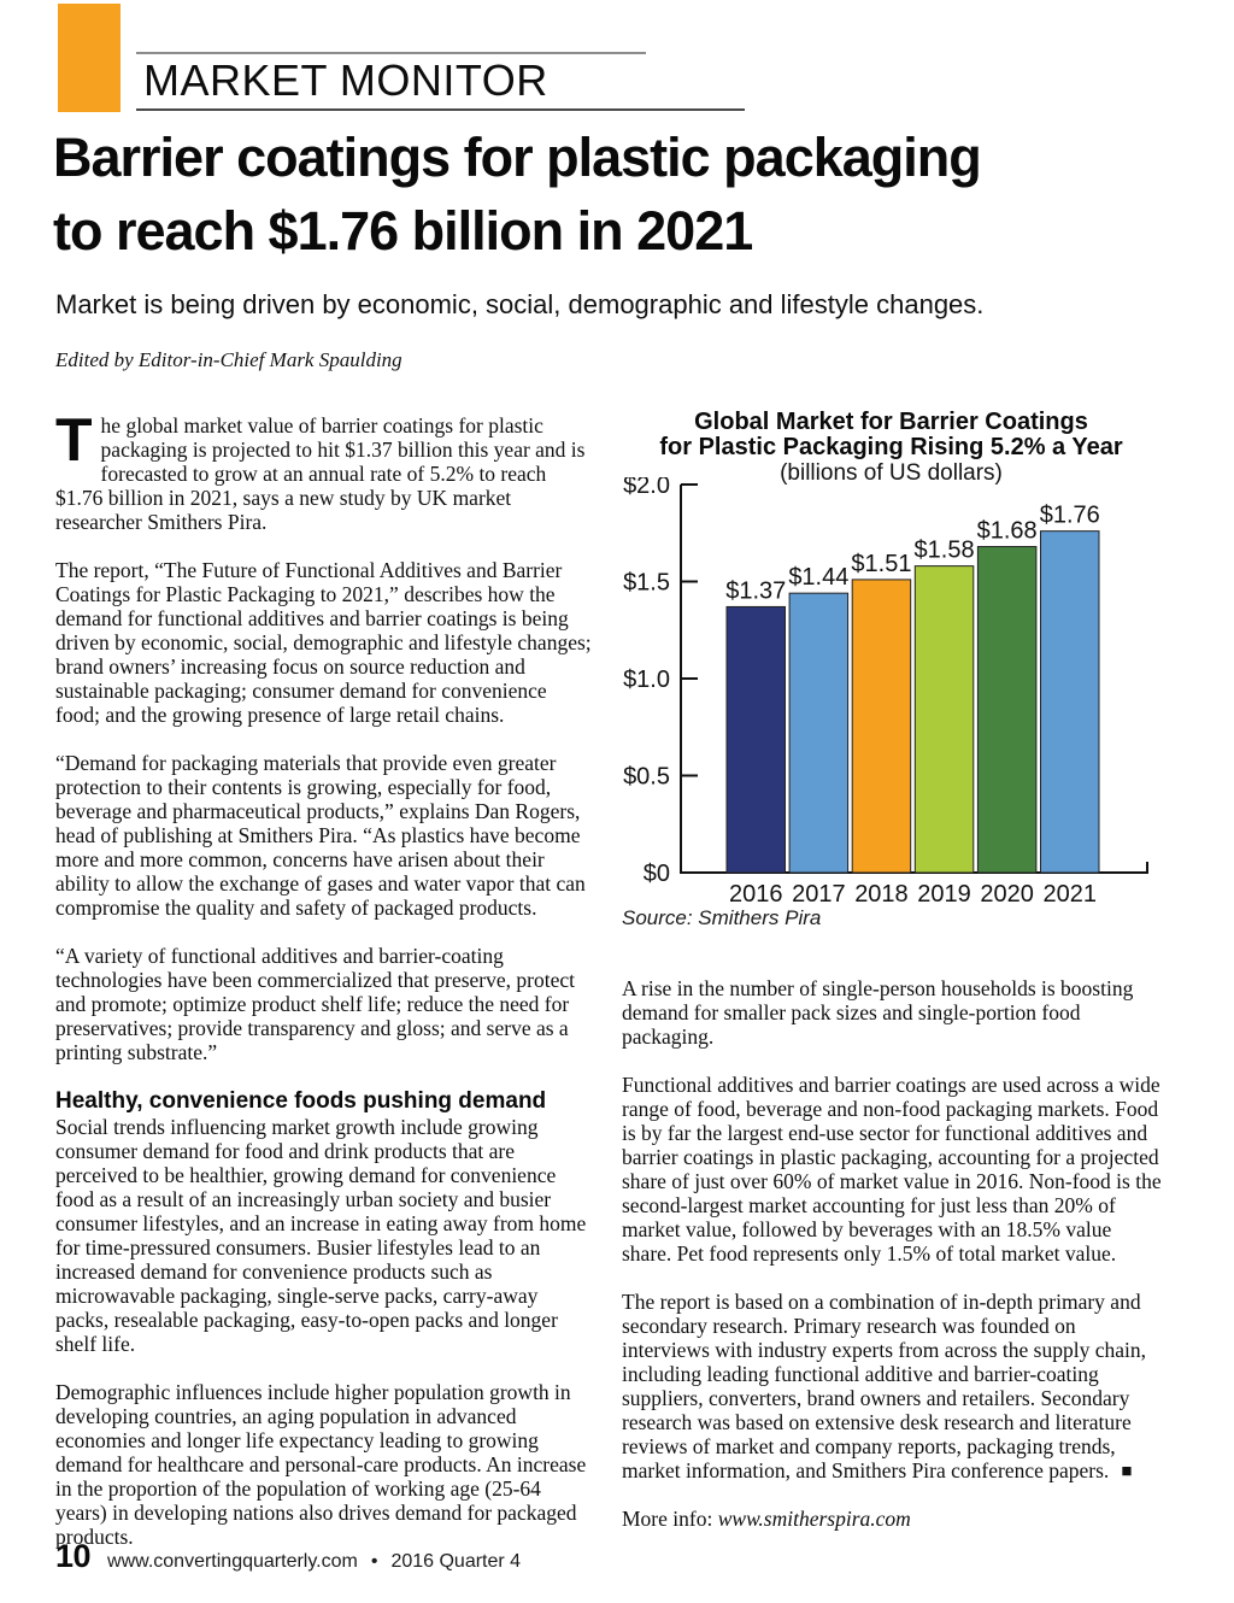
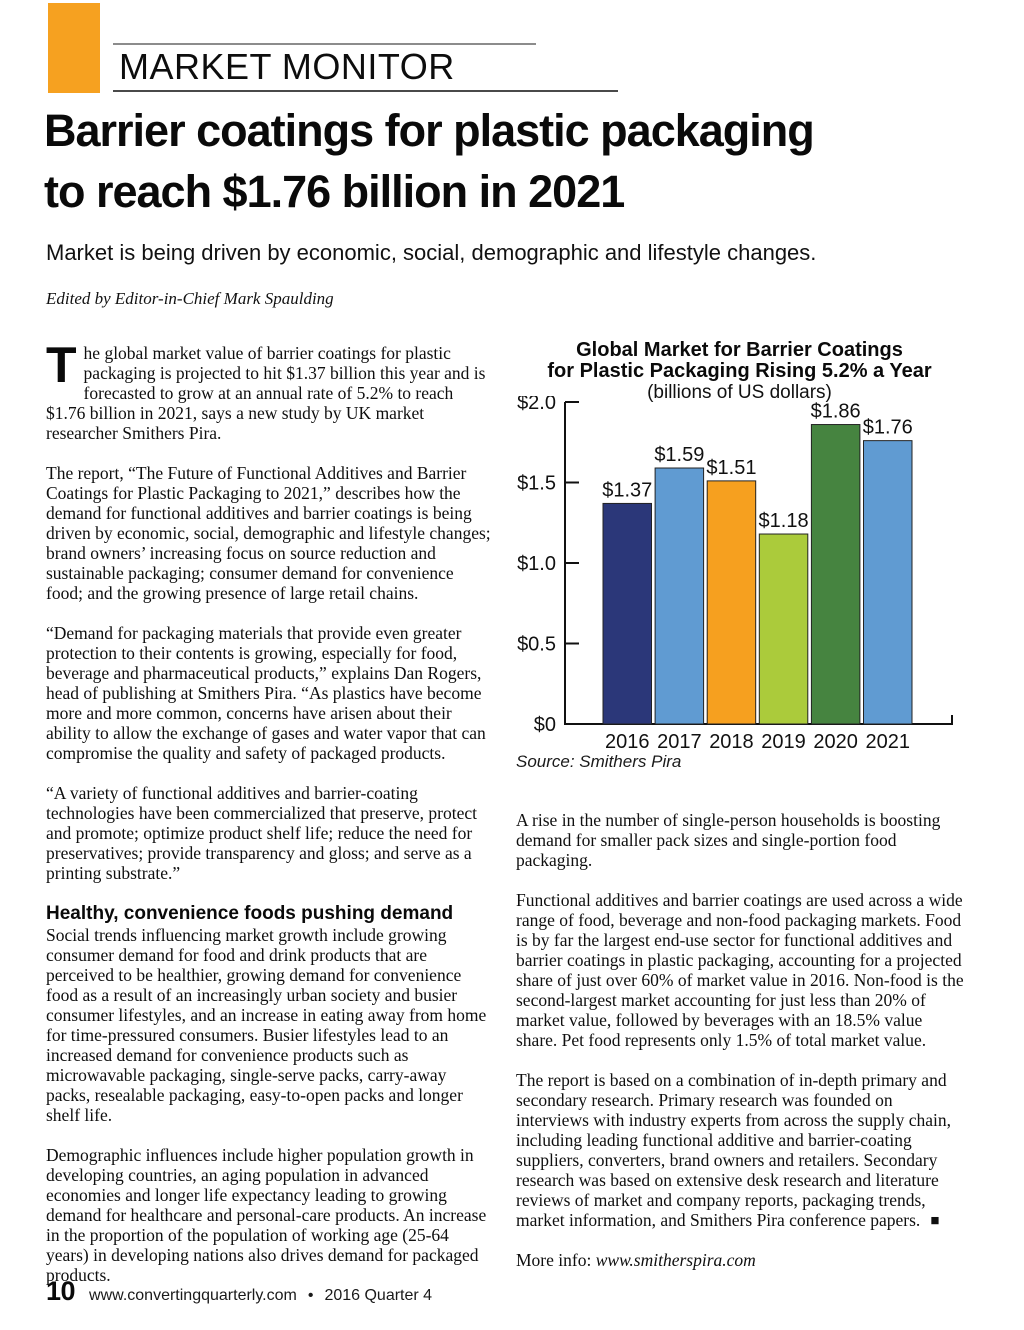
2017: $1.44 -> $1.59
2019: $1.58 -> $1.18
2020: $1.68 -> $1.86
